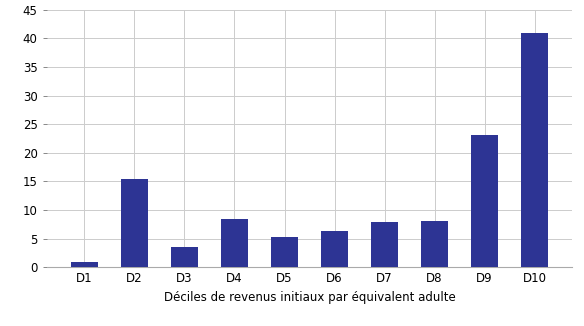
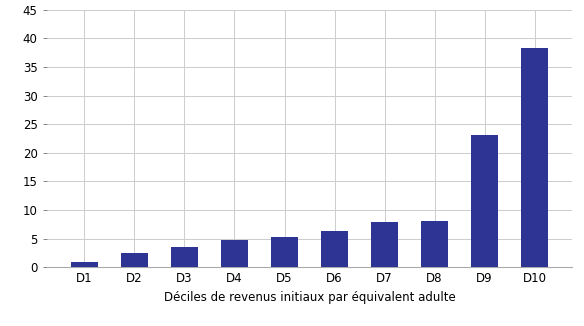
D2: 15.4 -> 2.5
D4: 8.4 -> 4.7
D10: 41.0 -> 38.3
